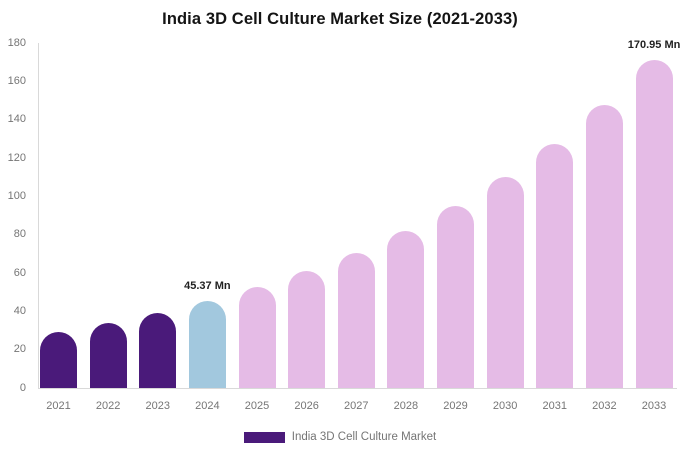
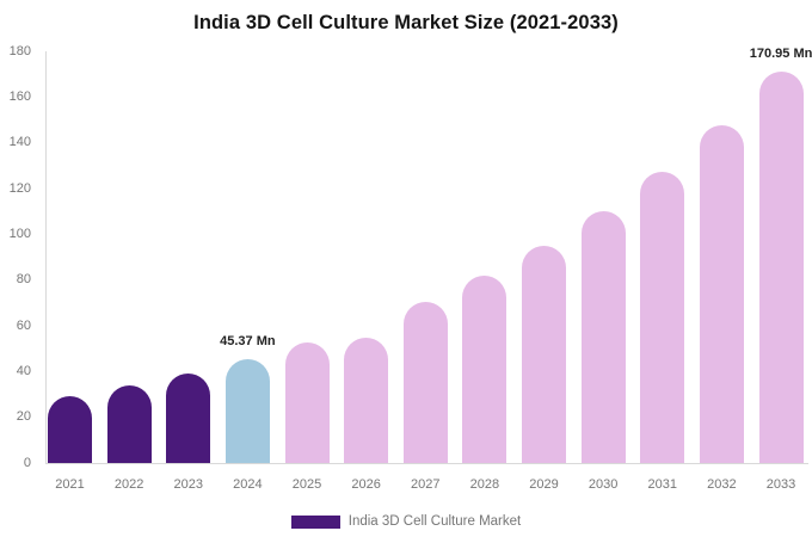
2026: 61 -> 55
